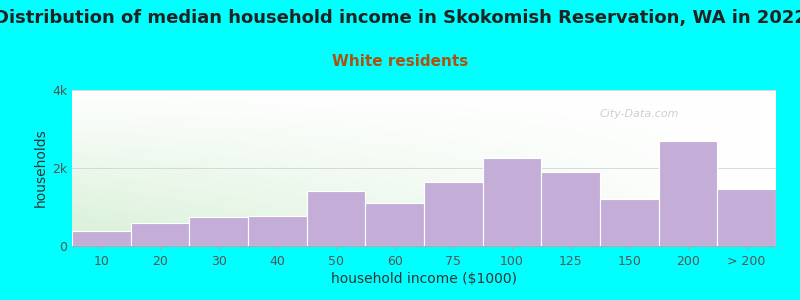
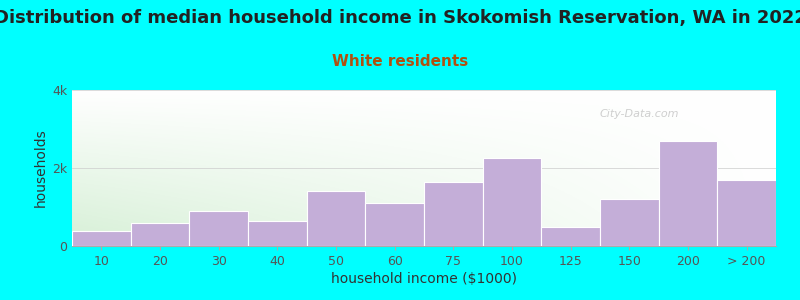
30: 0.75k -> 0.90k
40: 0.78k -> 0.65k
125: 1.90k -> 0.50k
> 200: 1.45k -> 1.70k
